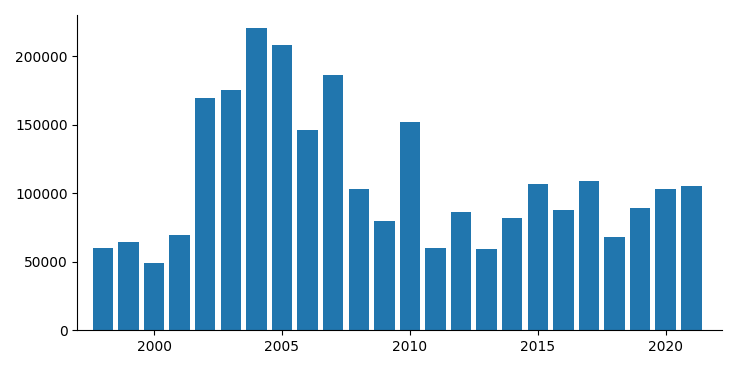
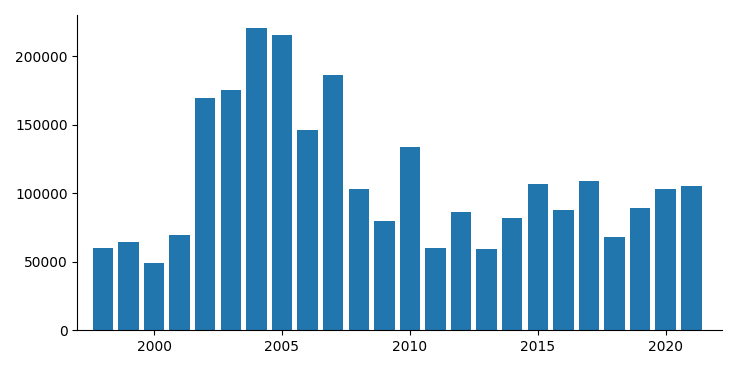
2005: 208000 -> 216000
2010: 152000 -> 133000
